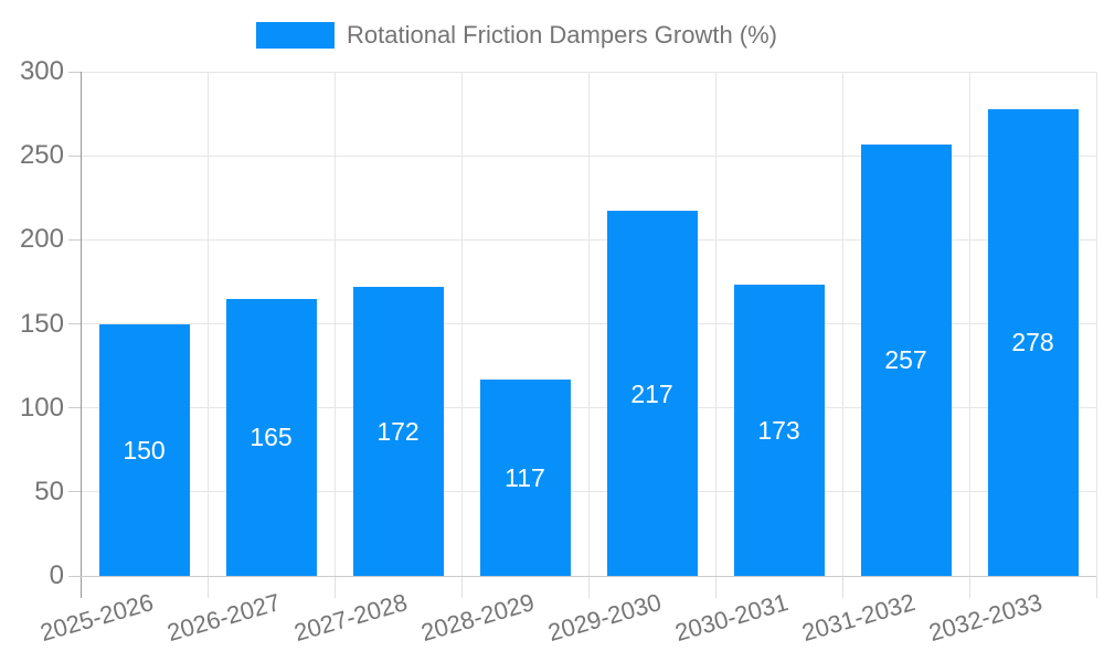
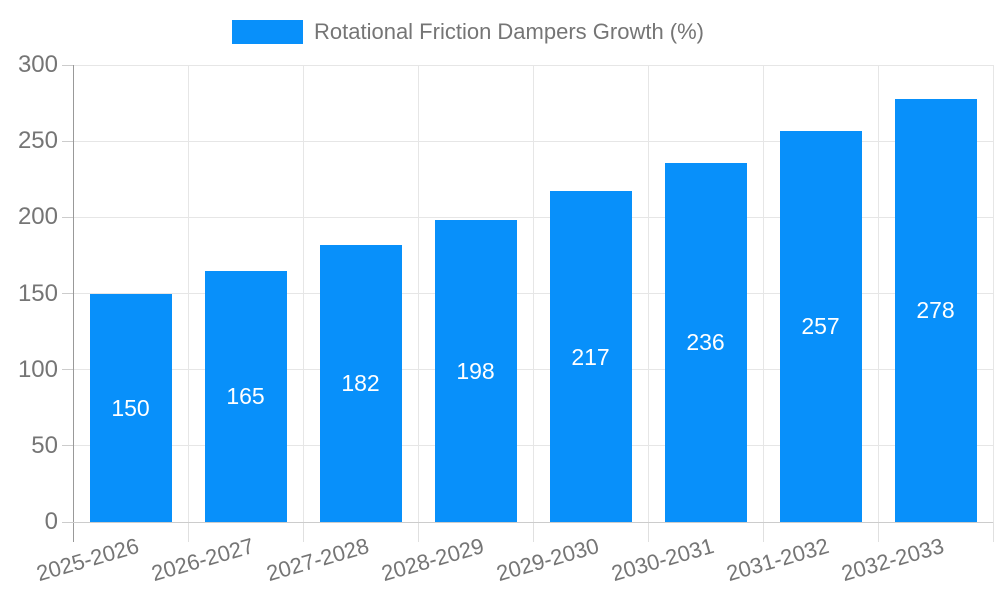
2027-2028: 172 -> 182
2028-2029: 117 -> 198
2030-2031: 173 -> 236
